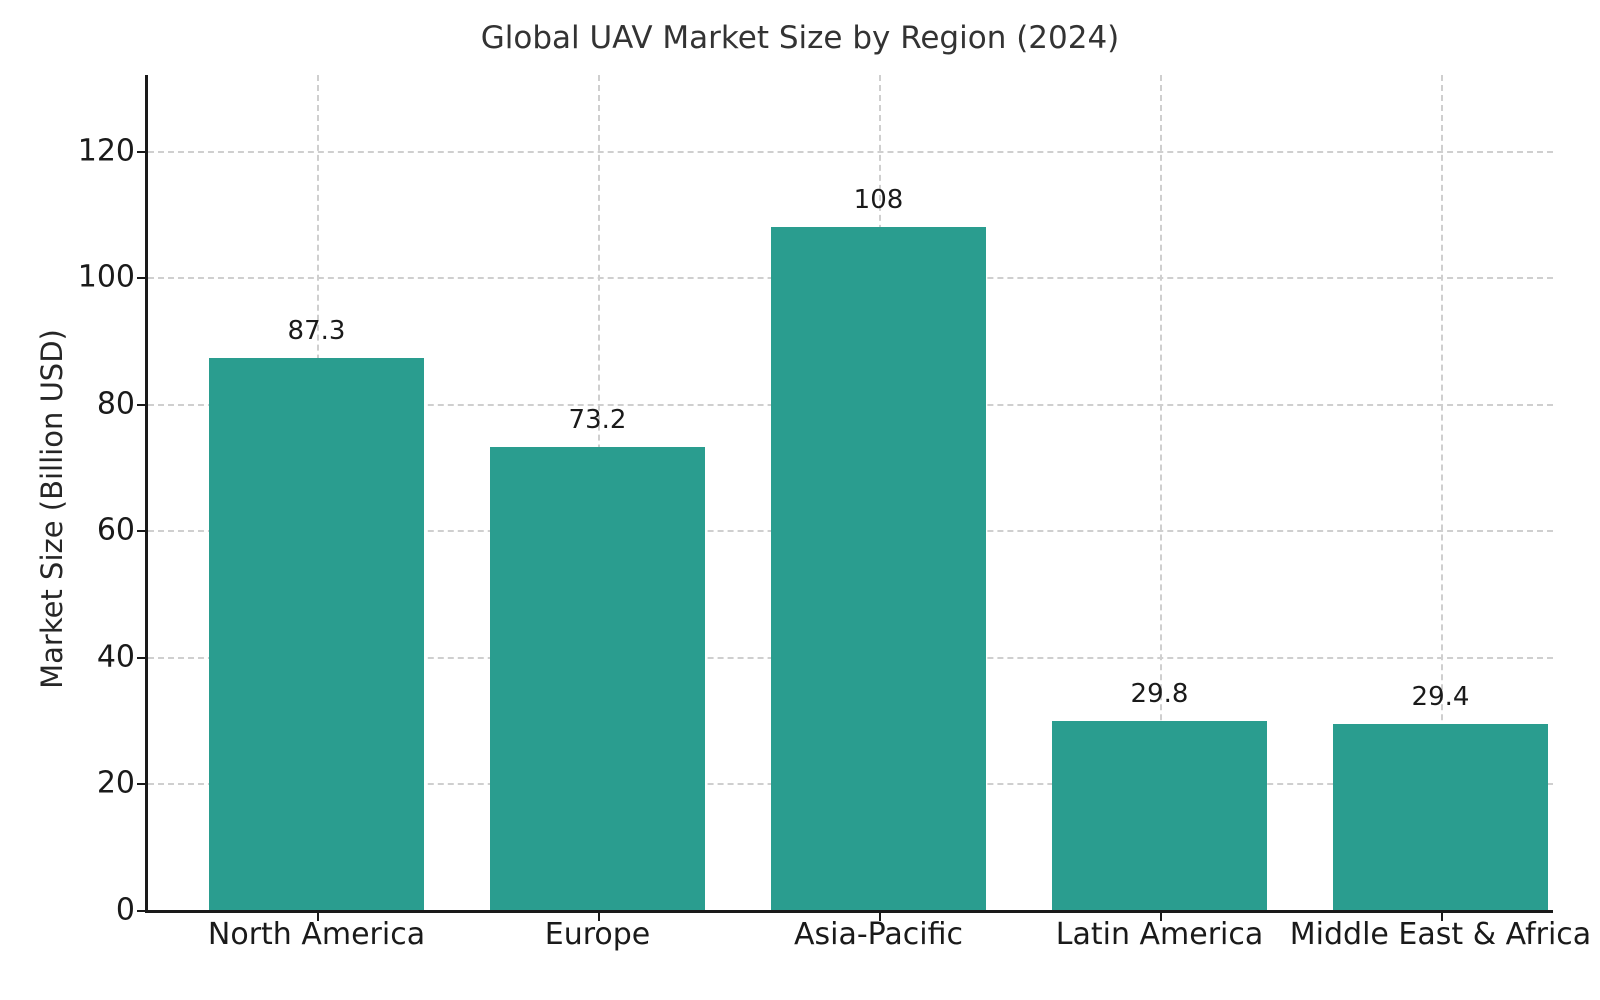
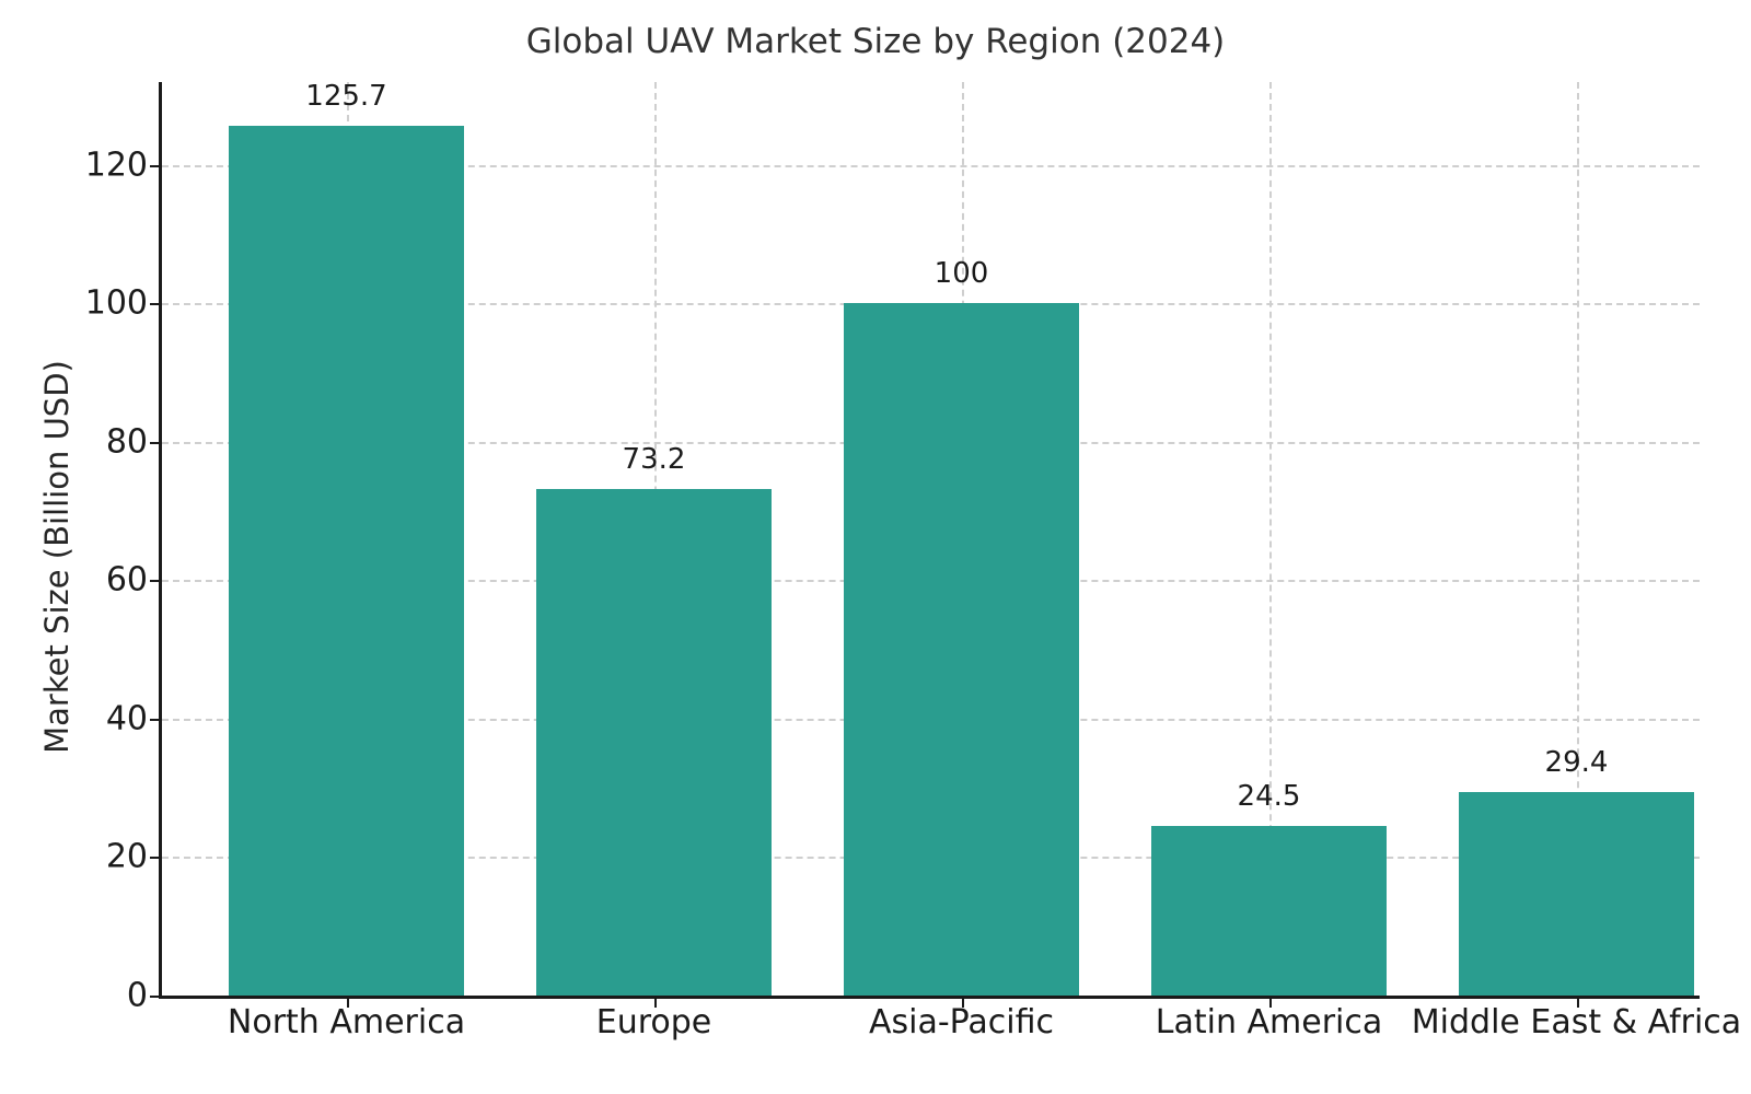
North America: 87.3 -> 125.7
Asia-Pacific: 108 -> 100
Latin America: 29.8 -> 24.5
